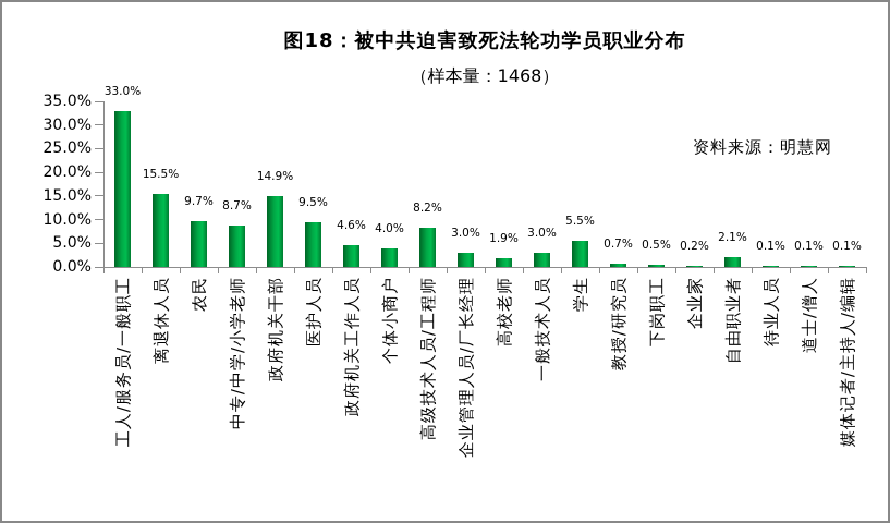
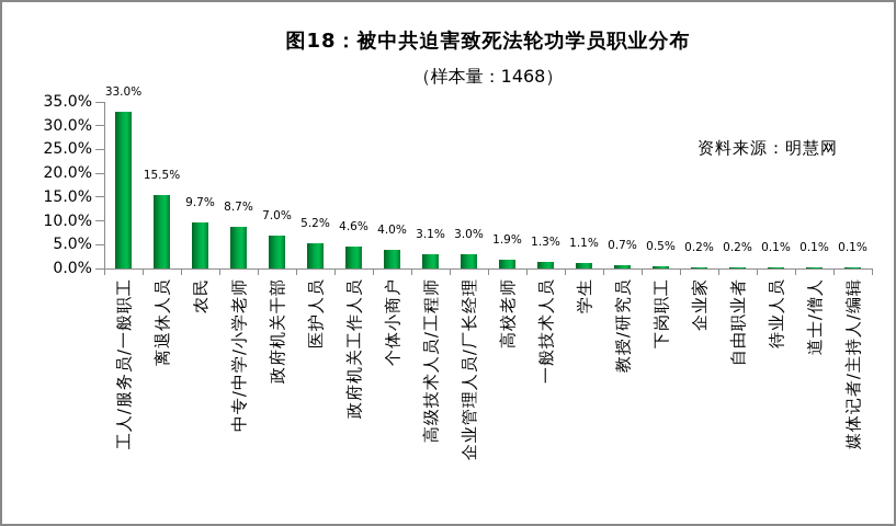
政府机关干部: 14.9% -> 7.0%
医护人员: 9.5% -> 5.2%
高级技术人员/工程师: 8.2% -> 3.1%
一般技术人员: 3.0% -> 1.3%
学生: 5.5% -> 1.1%
自由职业者: 2.1% -> 0.2%
